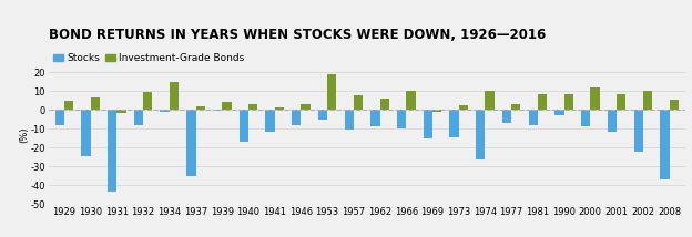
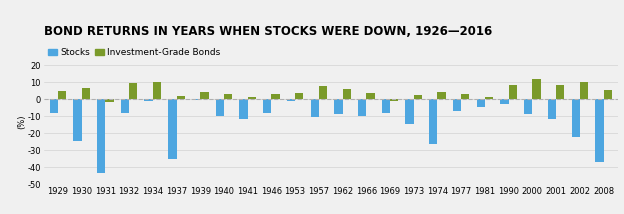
Investment-Grade Bonds/1934: 15 -> 10
Stocks/1940: -17 -> -10
Stocks/1953: -5 -> -1
Investment-Grade Bonds/1953: 19 -> 3
Investment-Grade Bonds/1966: 10 -> 4
Stocks/1969: -15 -> -8
Investment-Grade Bonds/1974: 10 -> 4
Stocks/1981: -8 -> -5
Investment-Grade Bonds/1981: 8 -> 1
